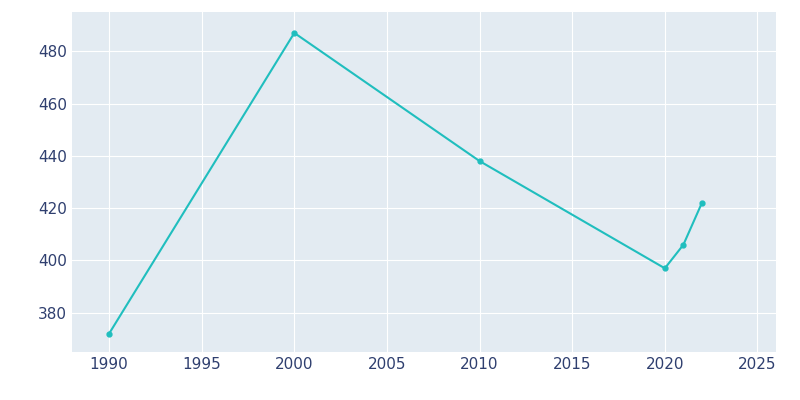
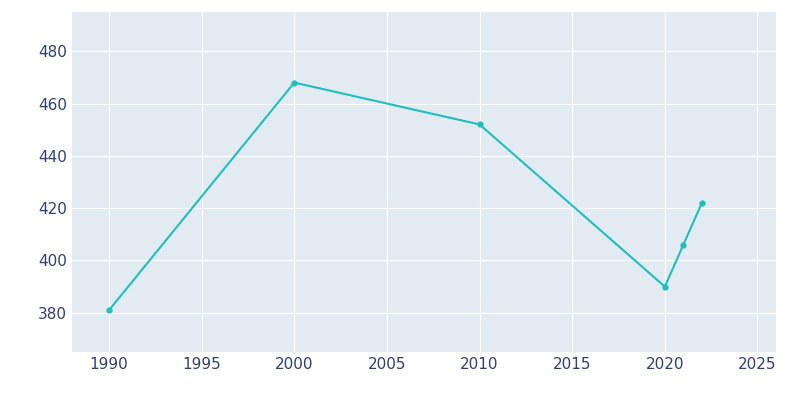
1990: 372 -> 381
2000: 487 -> 468
2010: 438 -> 452
2020: 397 -> 390
